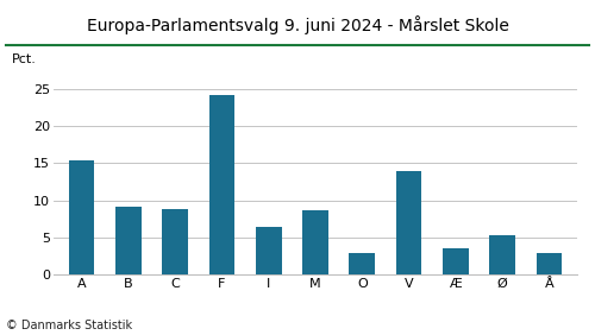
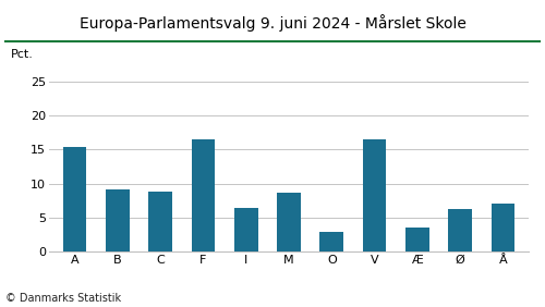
F: 24.2 -> 16.4
V: 13.9 -> 16.4
Ø: 5.3 -> 6.2
Å: 2.9 -> 7.0
